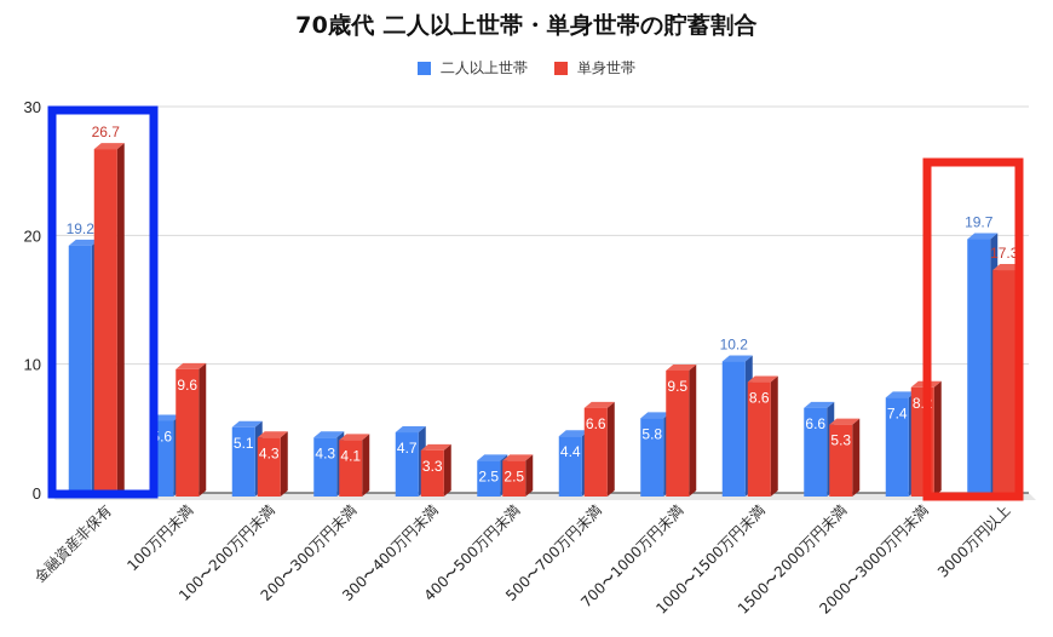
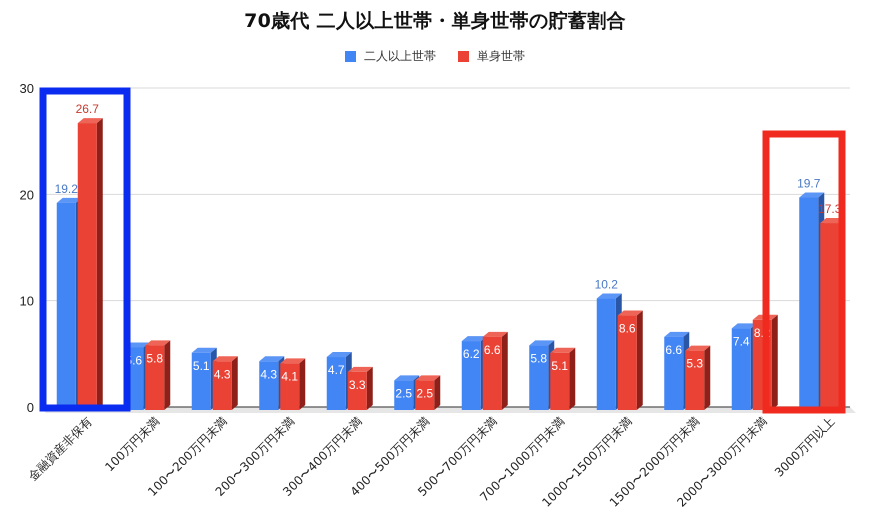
単身世帯/100万円未満: 9.6 -> 5.8
二人以上世帯/500〜700万円未満: 4.4 -> 6.2
単身世帯/700〜1000万円未満: 9.5 -> 5.1
